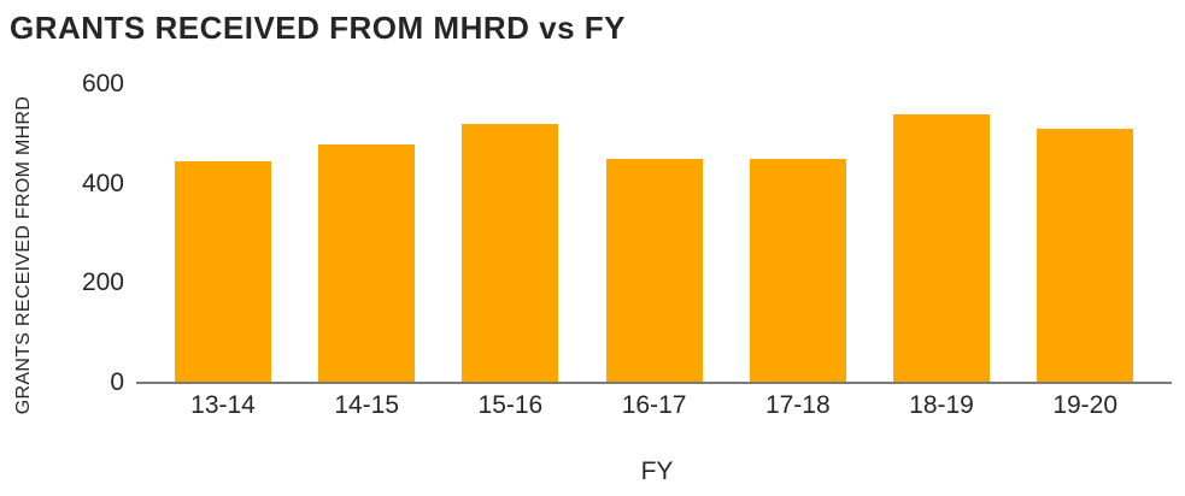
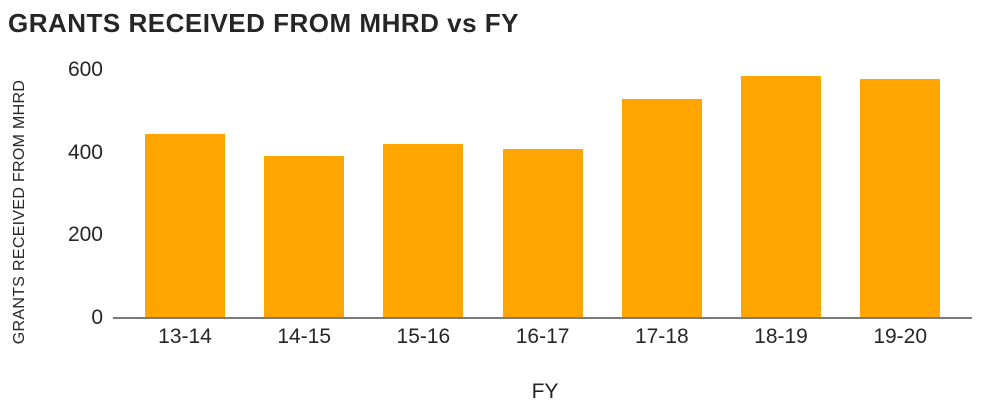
14-15: 480 -> 390
15-16: 520 -> 420
16-17: 450 -> 410
17-18: 450 -> 530
18-19: 540 -> 580
19-20: 510 -> 580
